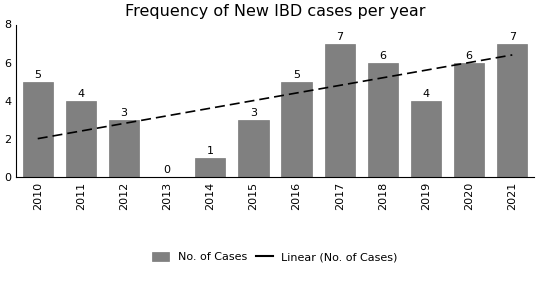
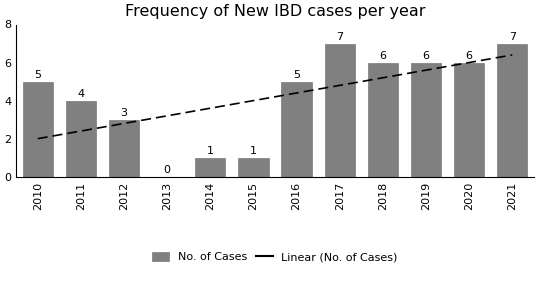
2015: 3 -> 1
2019: 4 -> 6
